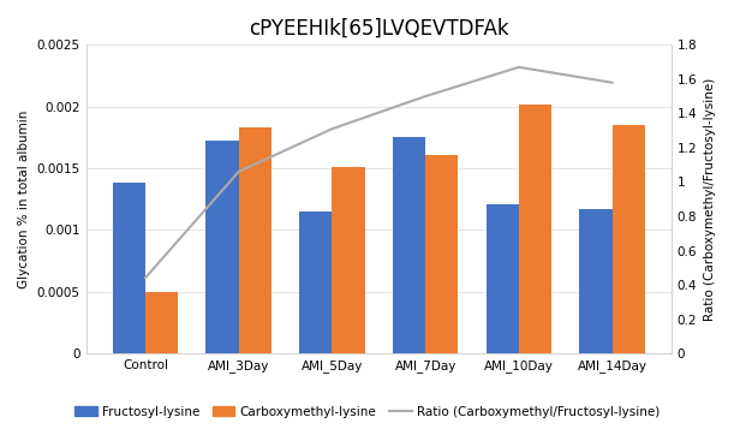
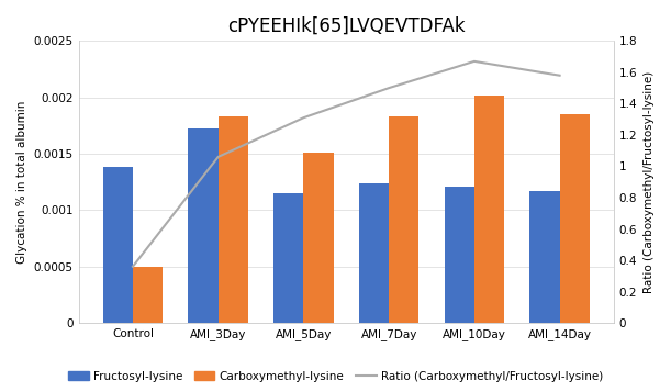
Ratio (Carboxymethyl/Fructosyl-lysine)/Control: 0.44 -> 0.36
Fructosyl-lysine/AMI_7Day: 0.00175 -> 0.00124
Carboxymethyl-lysine/AMI_7Day: 0.00161 -> 0.00183
